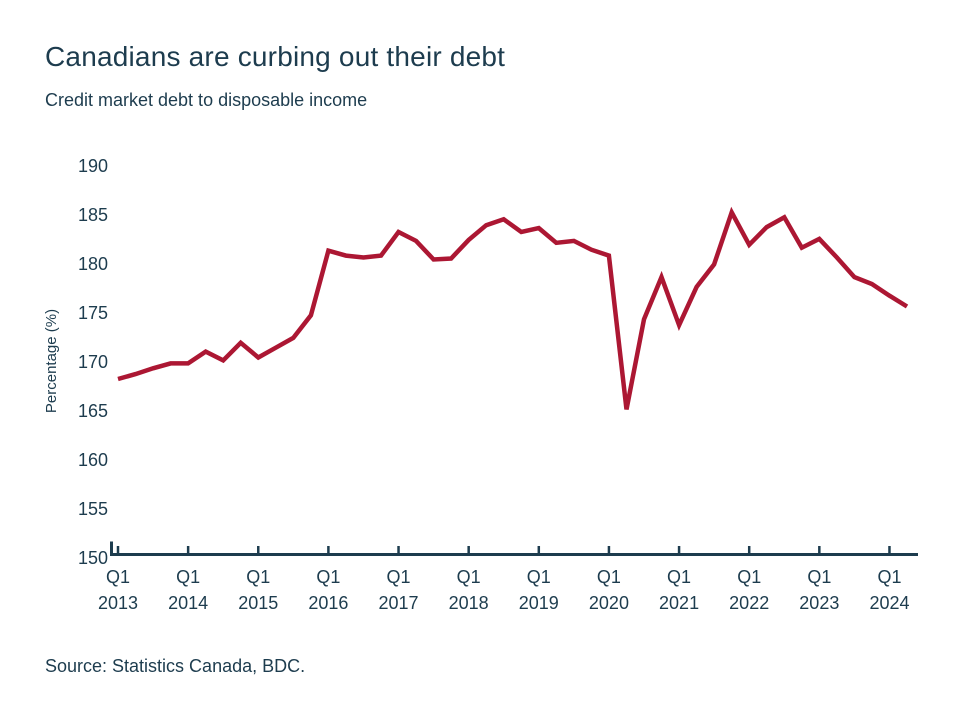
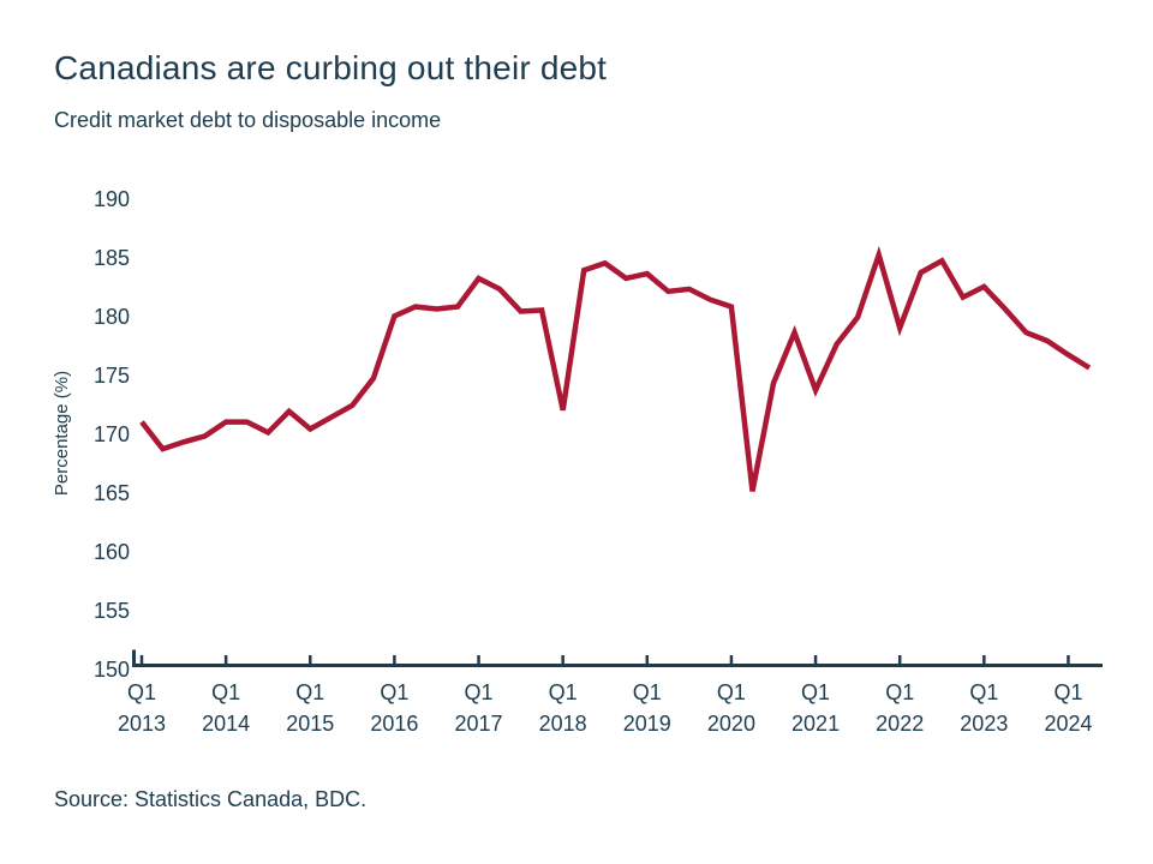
Q1 2013: 168 -> 171
Q1 2014: 170 -> 171
Q1 2016: 181 -> 180
Q1 2018: 182 -> 172
Q1 2022: 182 -> 179
